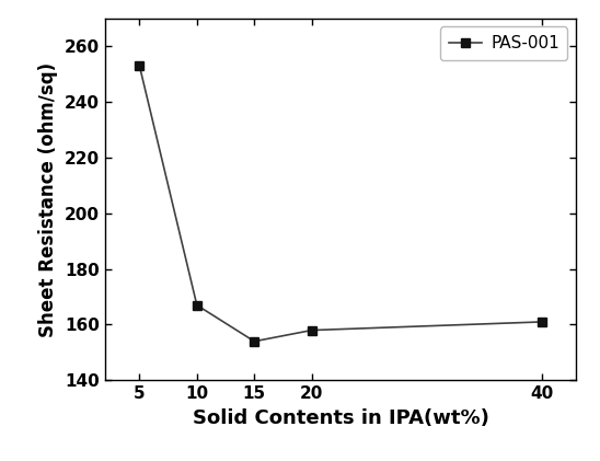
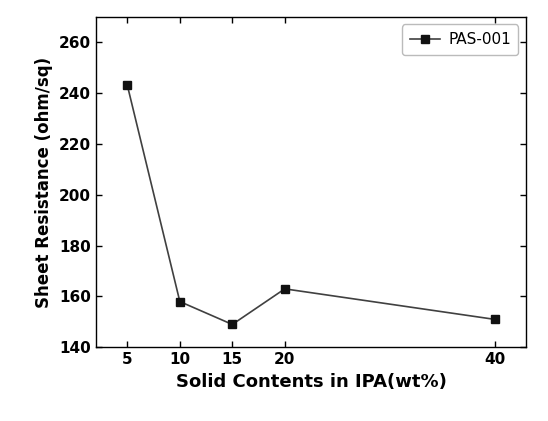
5: 253 -> 243
10: 167 -> 158
15: 154 -> 149
20: 158 -> 163
40: 161 -> 151
